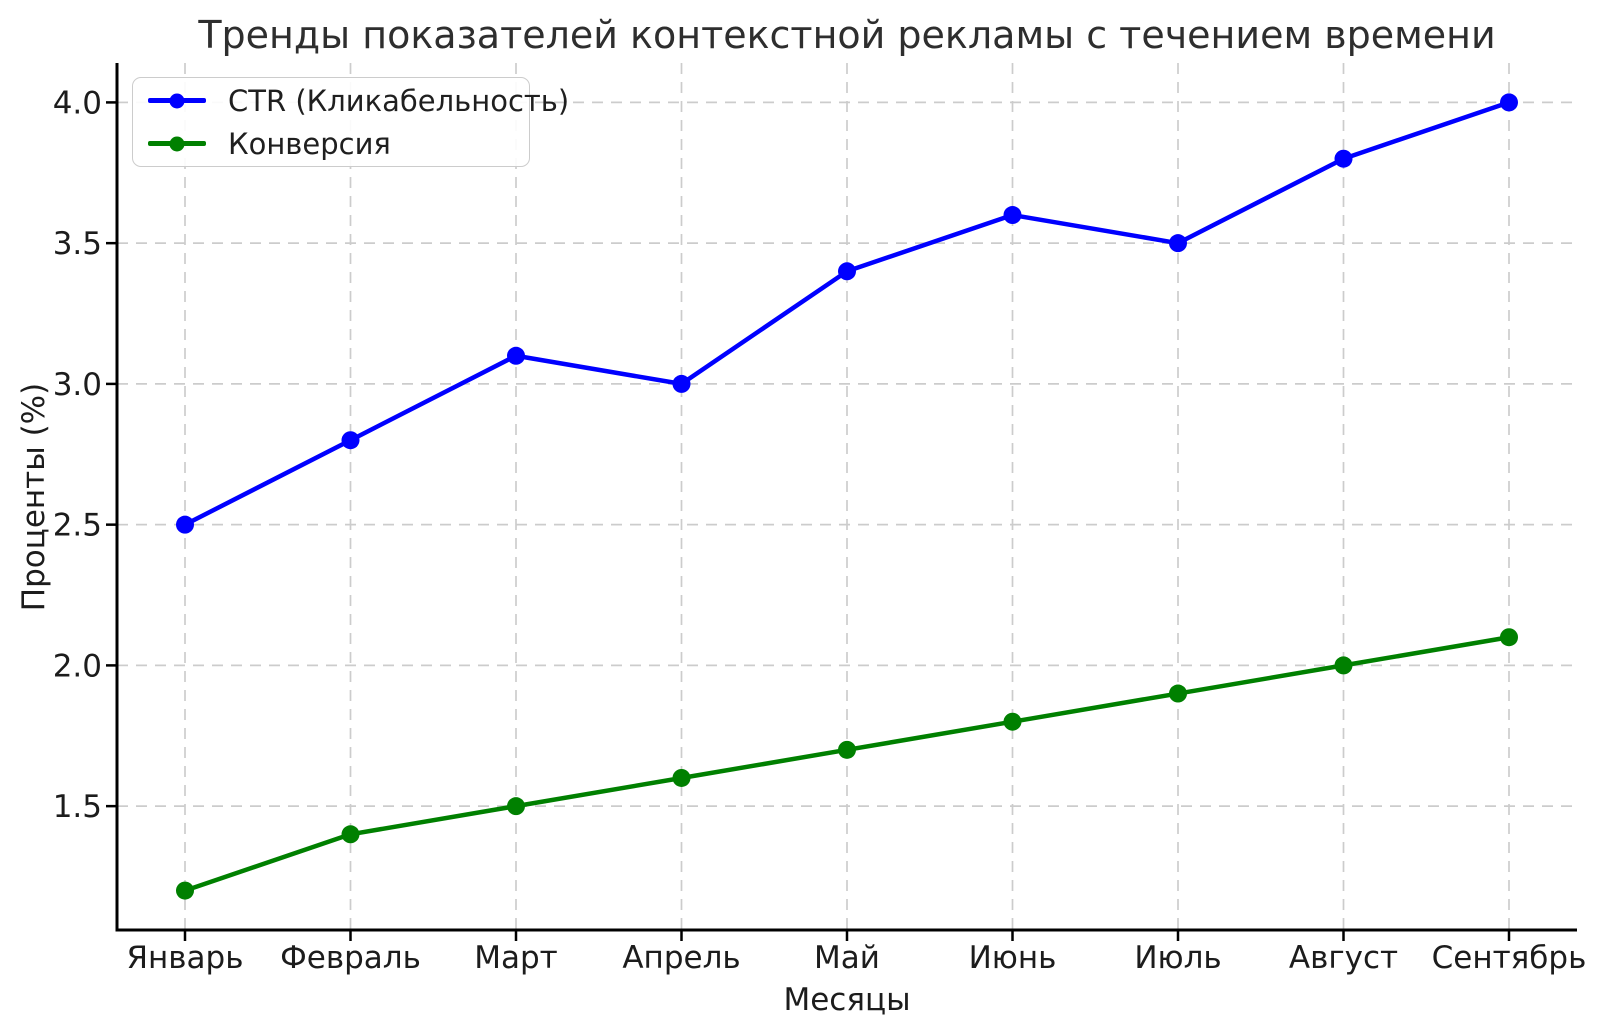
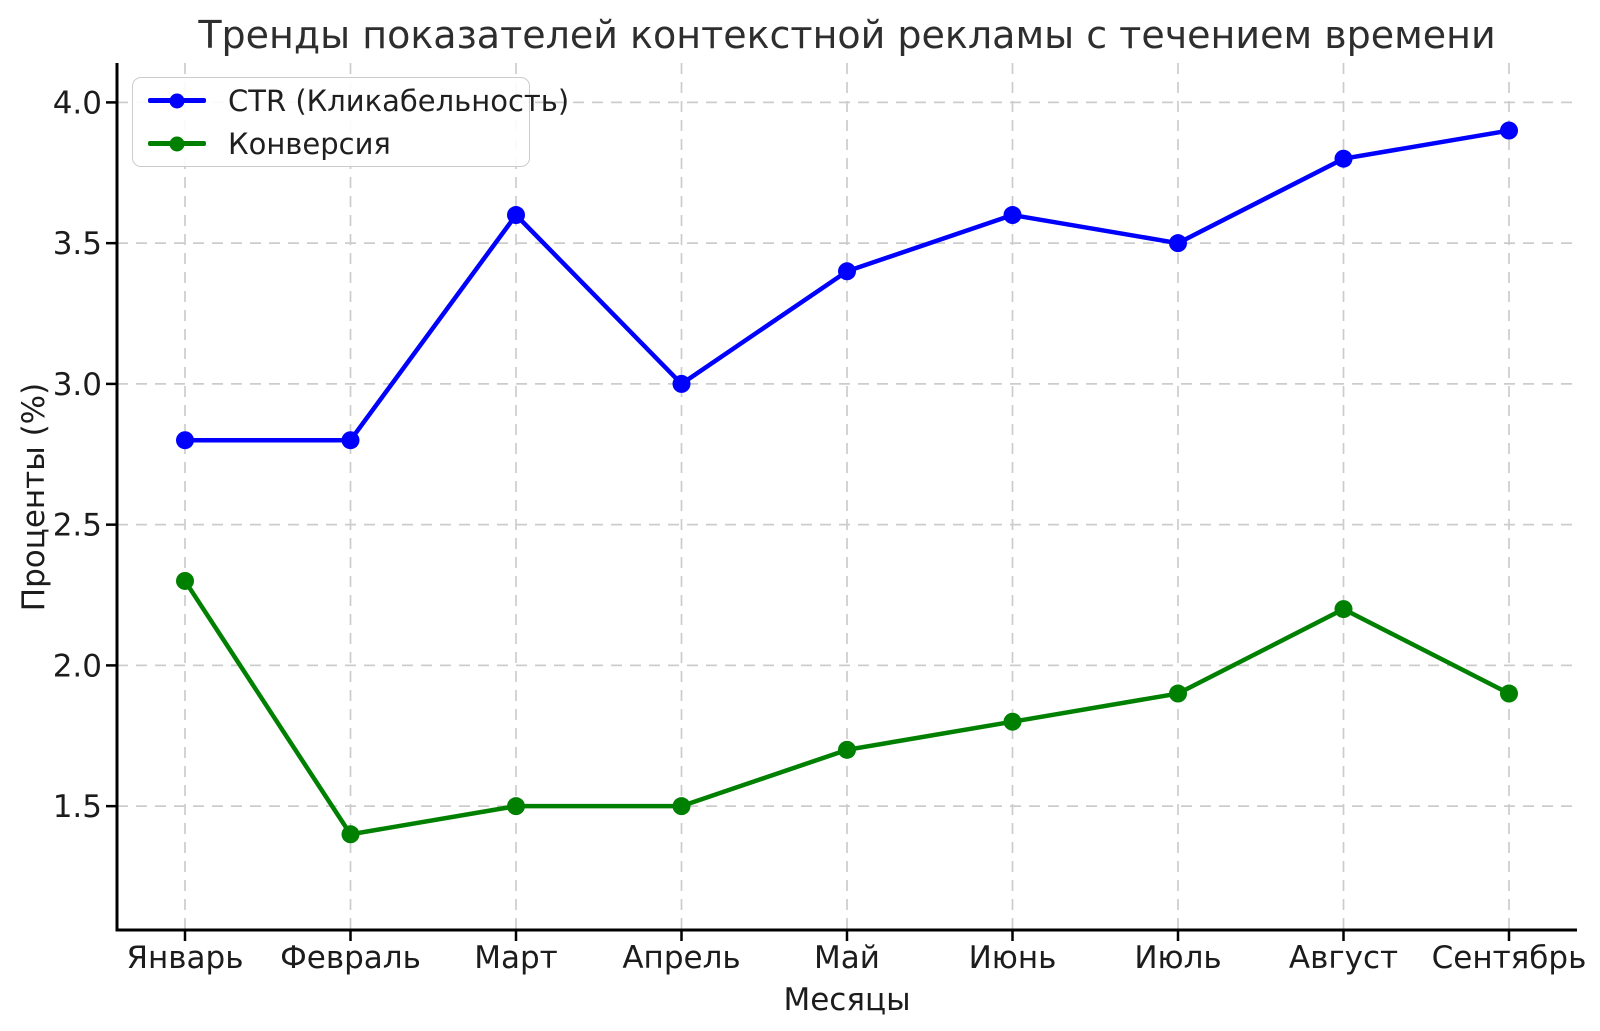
CTR (Кликабельность)/Январь: 2.5 -> 2.8
Конверсия/Январь: 1.2 -> 2.3
CTR (Кликабельность)/Март: 3.1 -> 3.6
Конверсия/Апрель: 1.6 -> 1.5
Конверсия/Август: 2.0 -> 2.2
CTR (Кликабельность)/Сентябрь: 4.0 -> 3.9
Конверсия/Сентябрь: 2.1 -> 1.9
